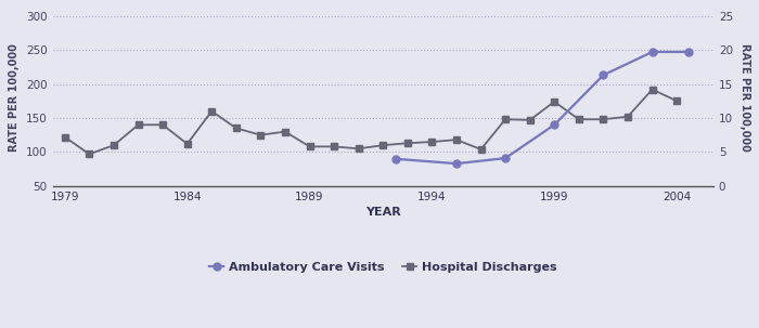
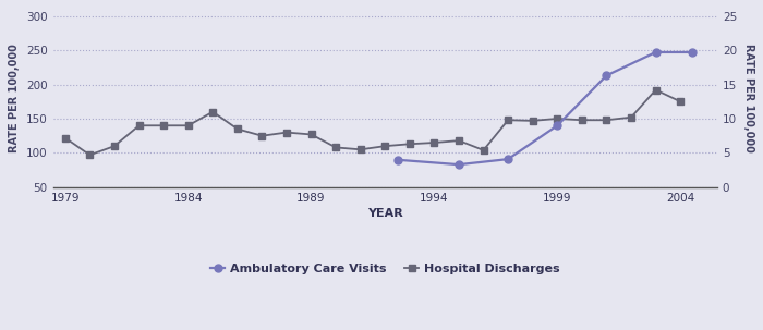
Hospital Discharges/1984: 112 -> 140
Hospital Discharges/1989: 108 -> 127
Hospital Discharges/1999: 174 -> 150
